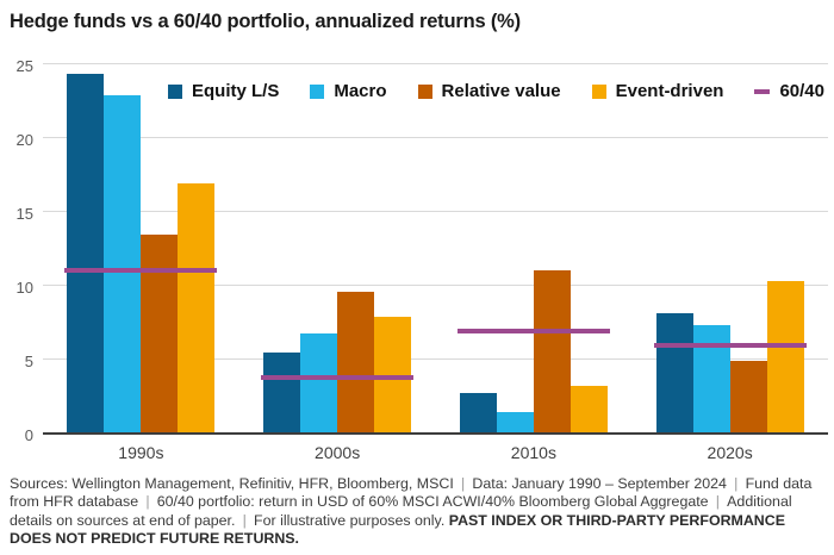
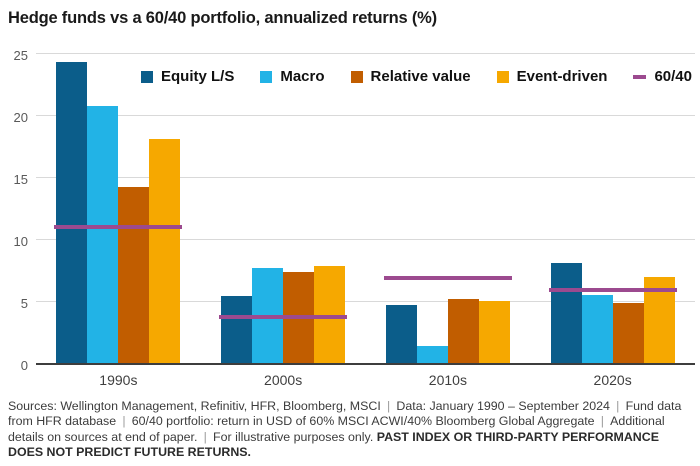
Macro/1990s: 23.0 -> 20.9
Relative value/1990s: 13.5 -> 14.3
Event-driven/1990s: 17.0 -> 18.2
Macro/2000s: 6.7 -> 7.7
Relative value/2000s: 9.6 -> 7.4
Equity L/S/2010s: 2.7 -> 4.7
Relative value/2010s: 11.0 -> 5.2
Event-driven/2010s: 3.2 -> 5.0
Macro/2020s: 7.3 -> 5.5
Event-driven/2020s: 10.3 -> 7.0
